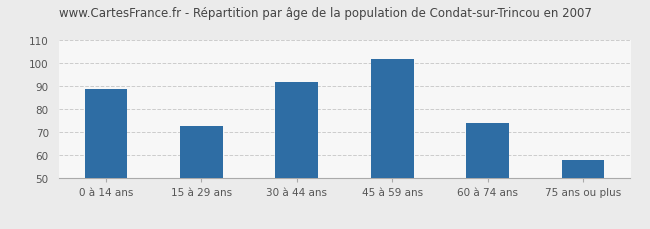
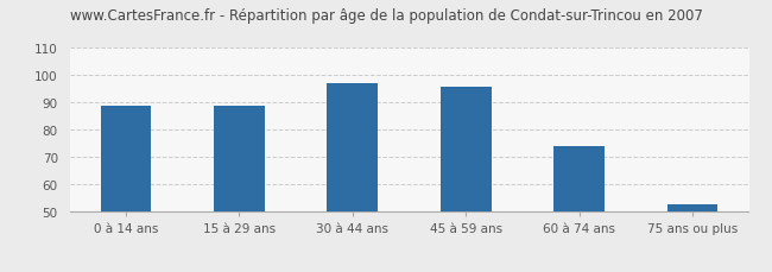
15 à 29 ans: 73 -> 89
30 à 44 ans: 92 -> 97
45 à 59 ans: 102 -> 96
75 ans ou plus: 58 -> 53
